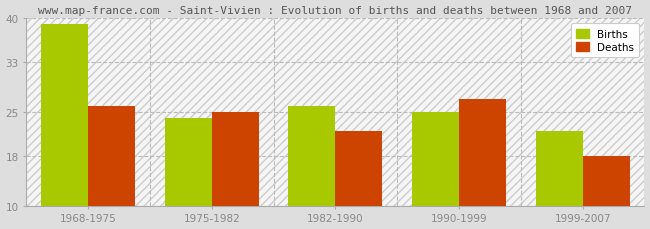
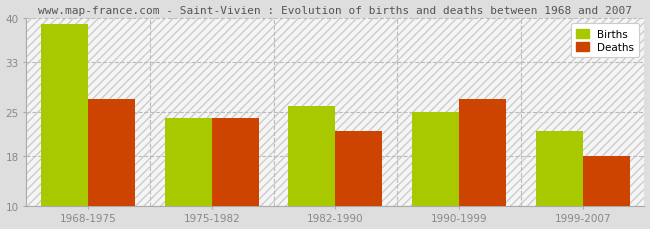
Deaths/1968-1975: 26 -> 27
Deaths/1975-1982: 25 -> 24
